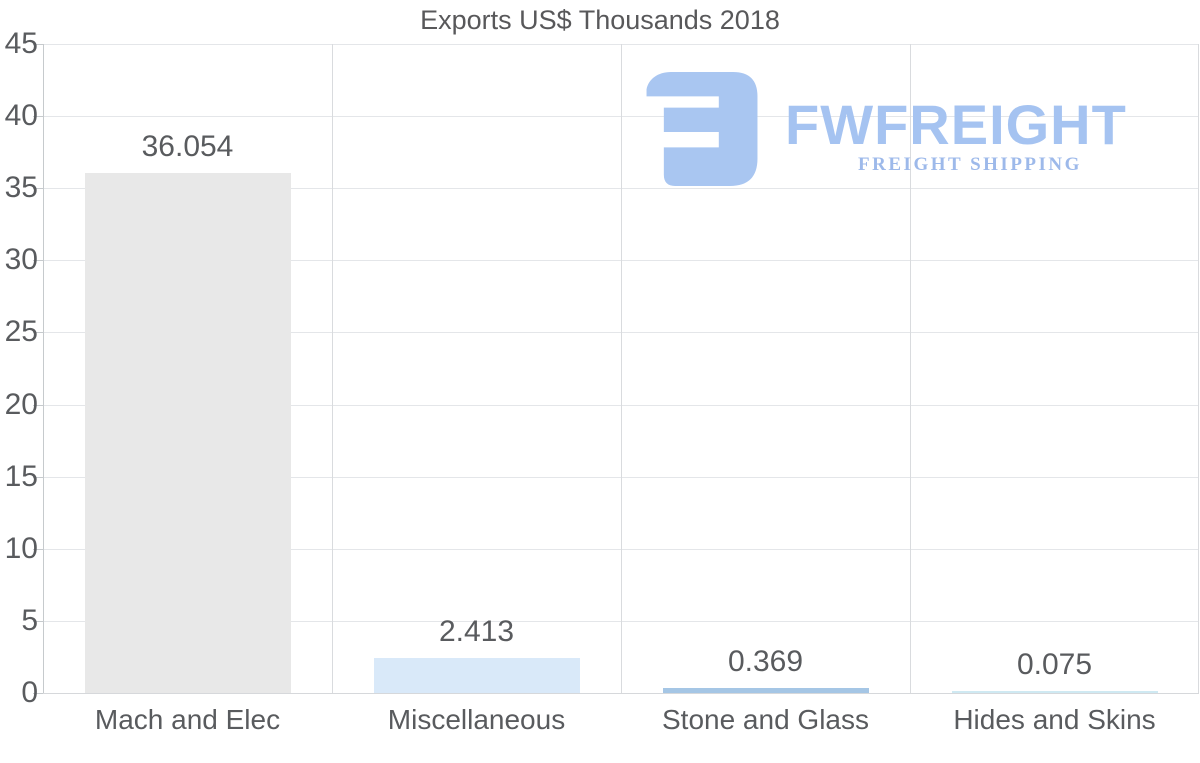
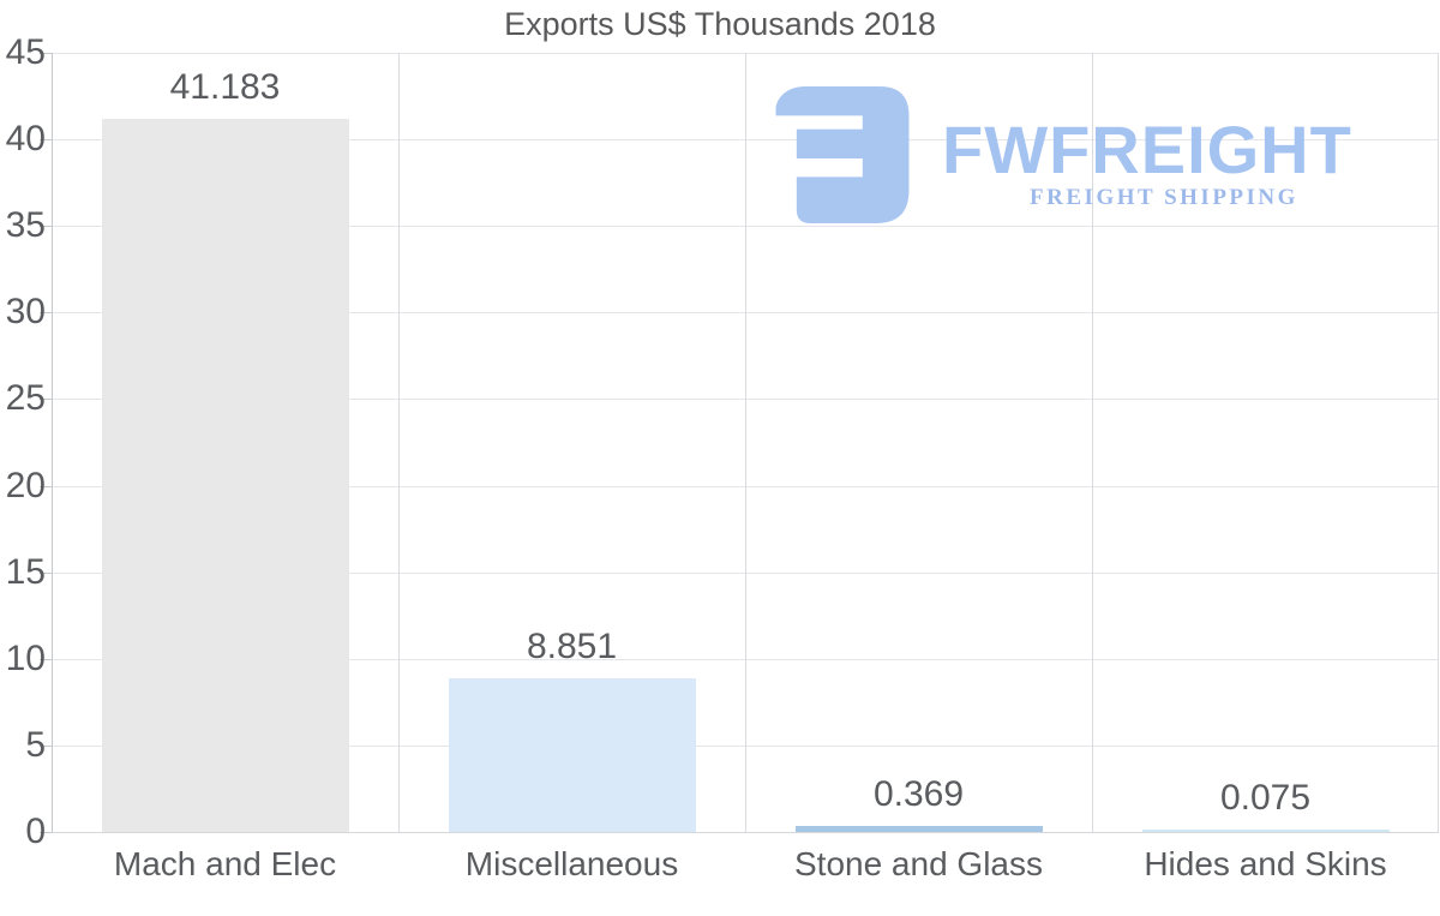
Mach and Elec: 36.054 -> 41.183
Miscellaneous: 2.413 -> 8.851
